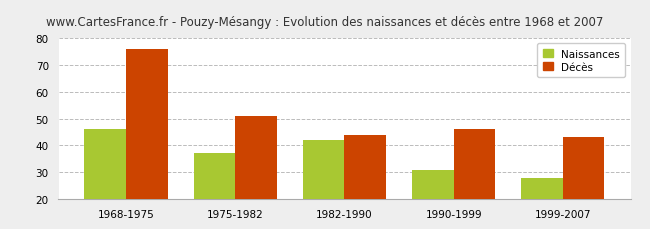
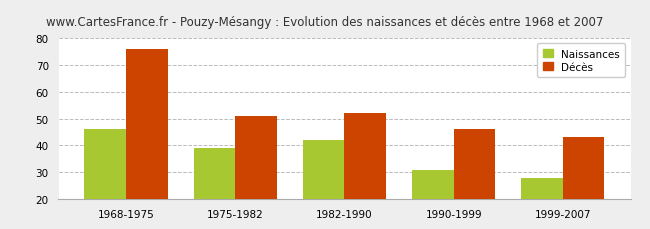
Naissances/1975-1982: 37 -> 39
Décès/1982-1990: 44 -> 52
